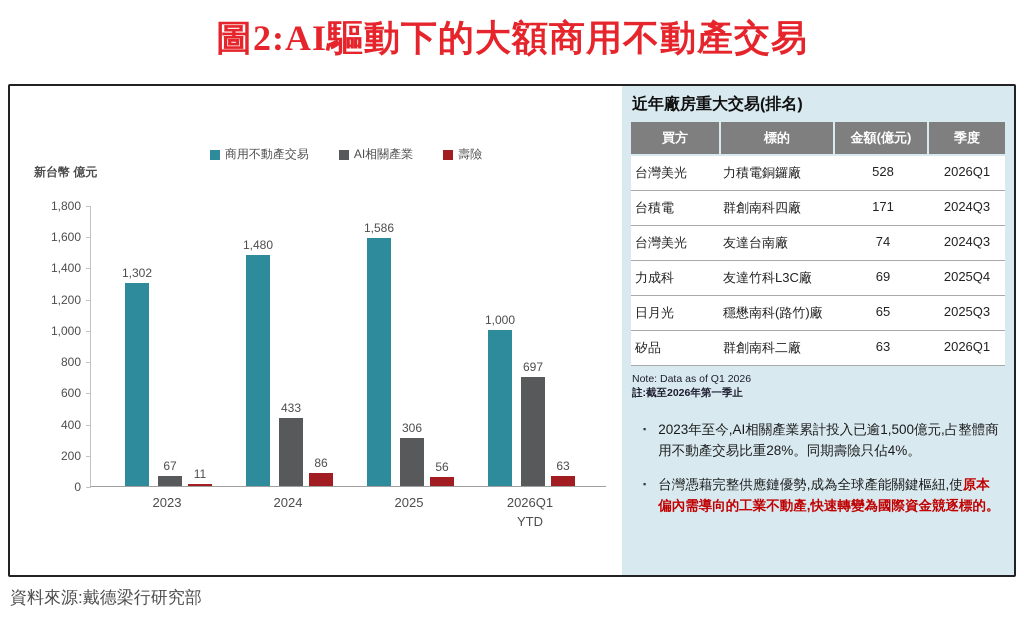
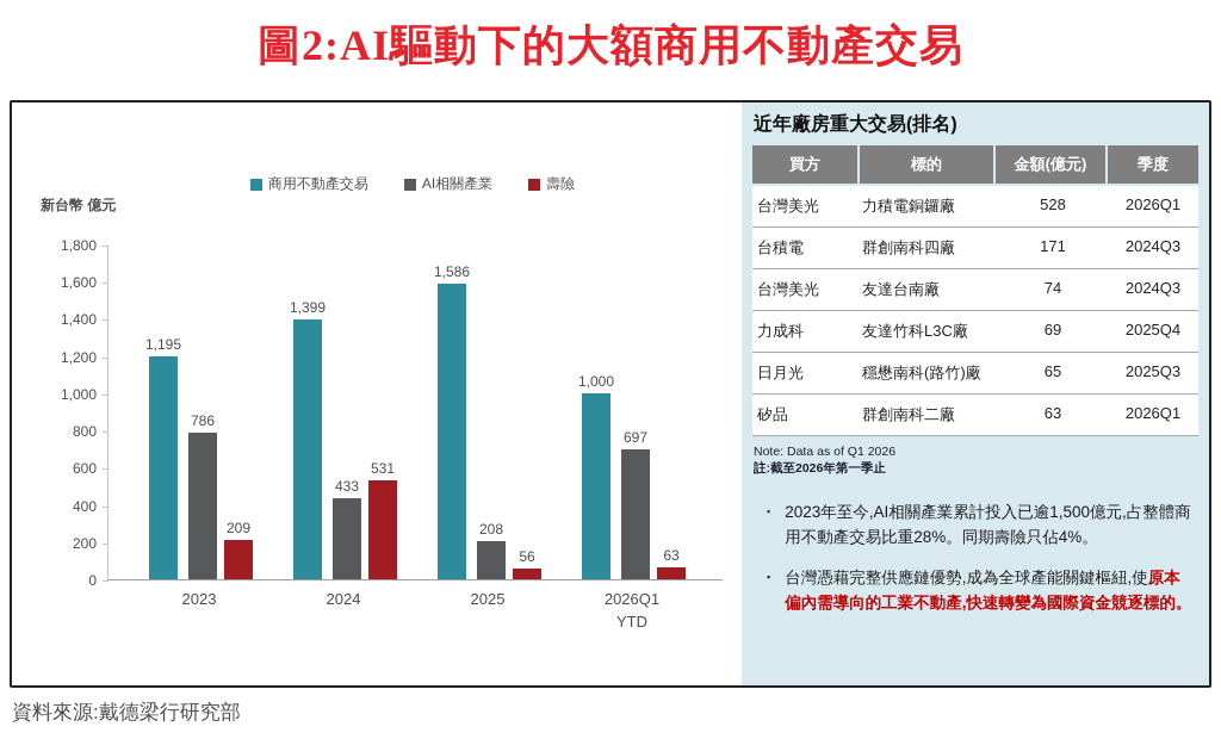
商用不動產交易/2023: 1,302 -> 1,195
AI相關產業/2023: 67 -> 786
壽險/2023: 11 -> 209
商用不動產交易/2024: 1,480 -> 1,399
壽險/2024: 86 -> 531
AI相關產業/2025: 306 -> 208
